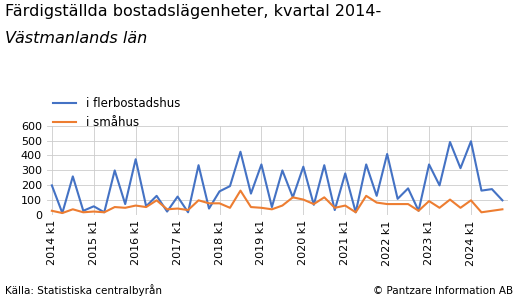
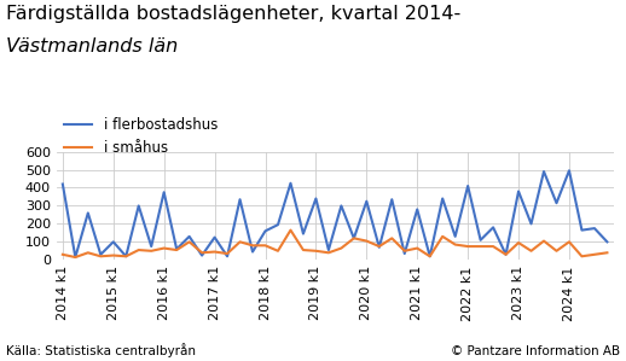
i flerbostadshus/2014 k1: 200 -> 420
i flerbostadshus/2015 k1: 60 -> 100
i flerbostadshus/2023 k1: 340 -> 380
